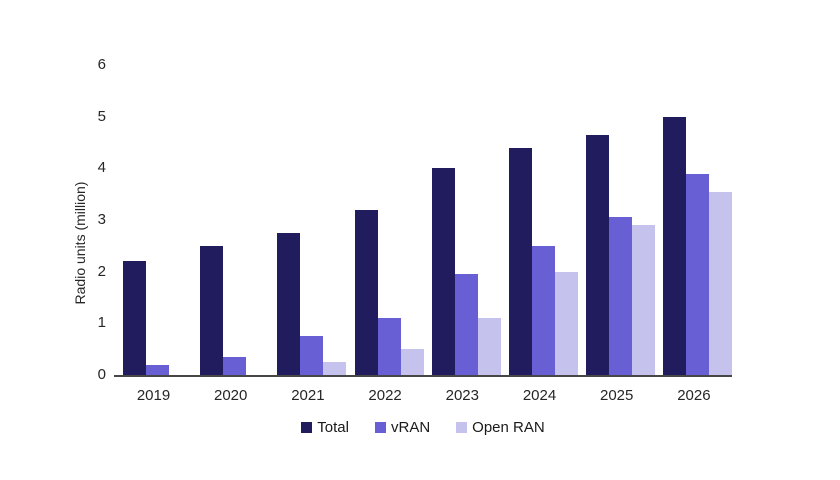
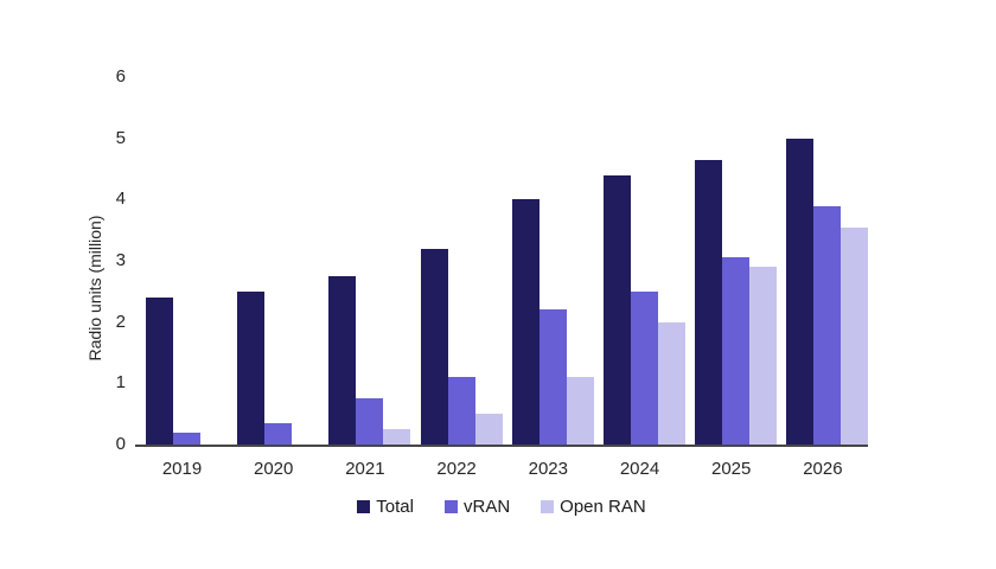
Total/2019: 2.2 -> 2.4
vRAN/2023: 1.9 -> 2.2
